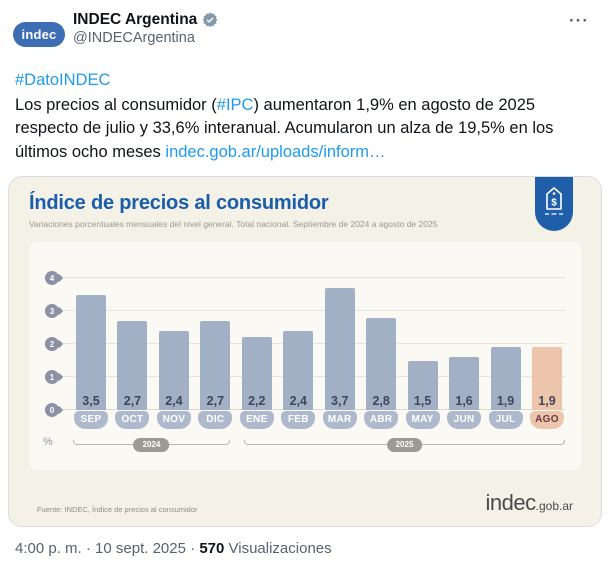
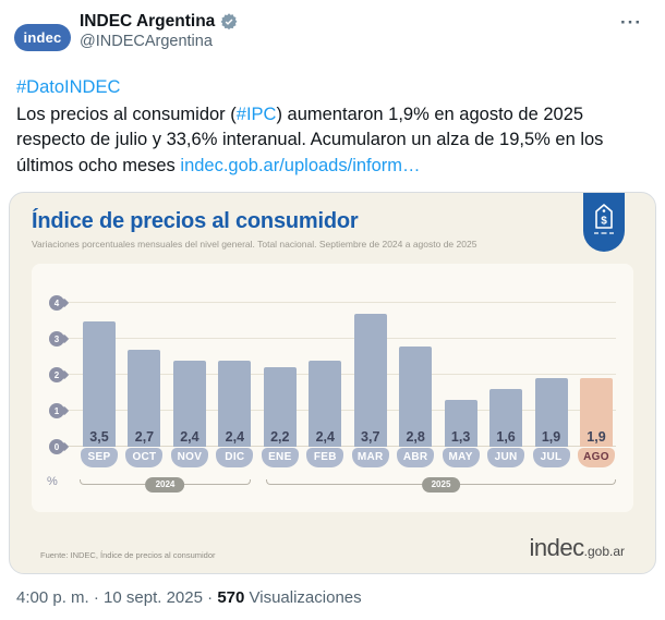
DIC: 2,7 -> 2,4
MAY: 1,5 -> 1,3
